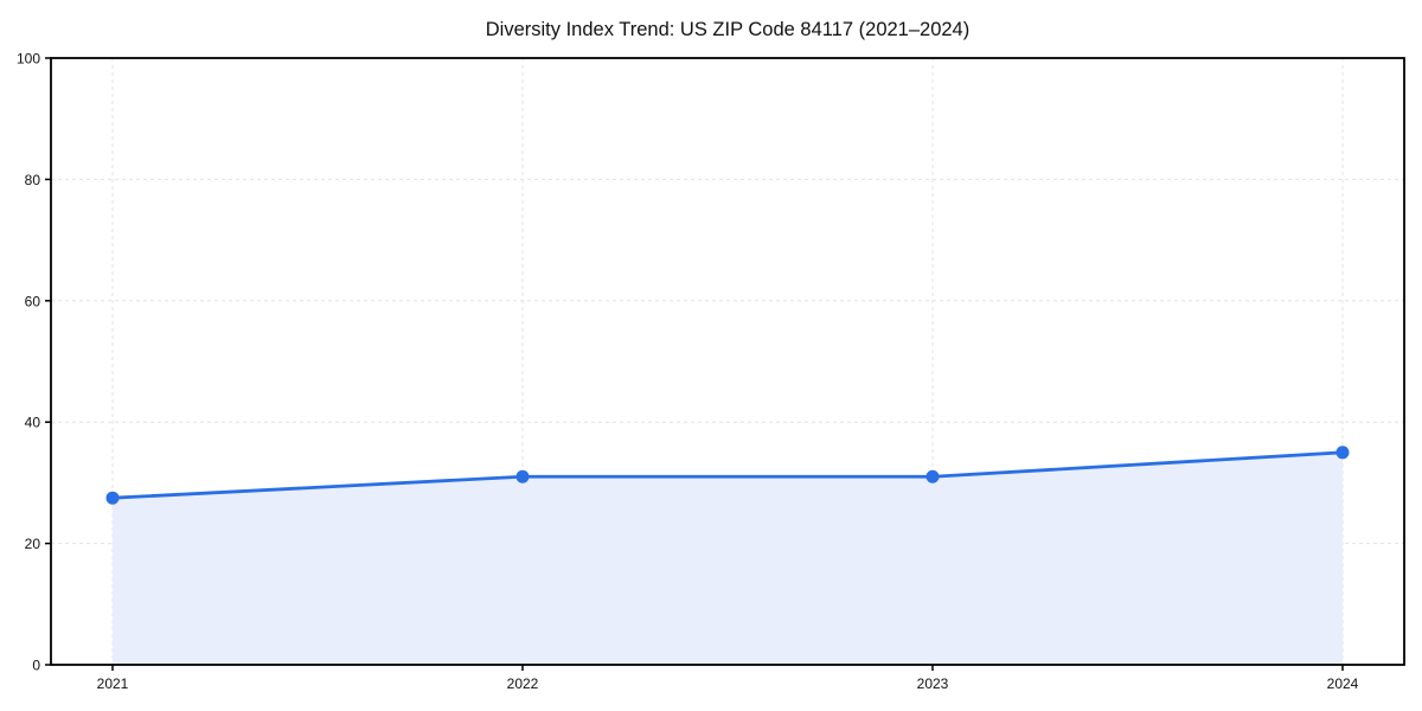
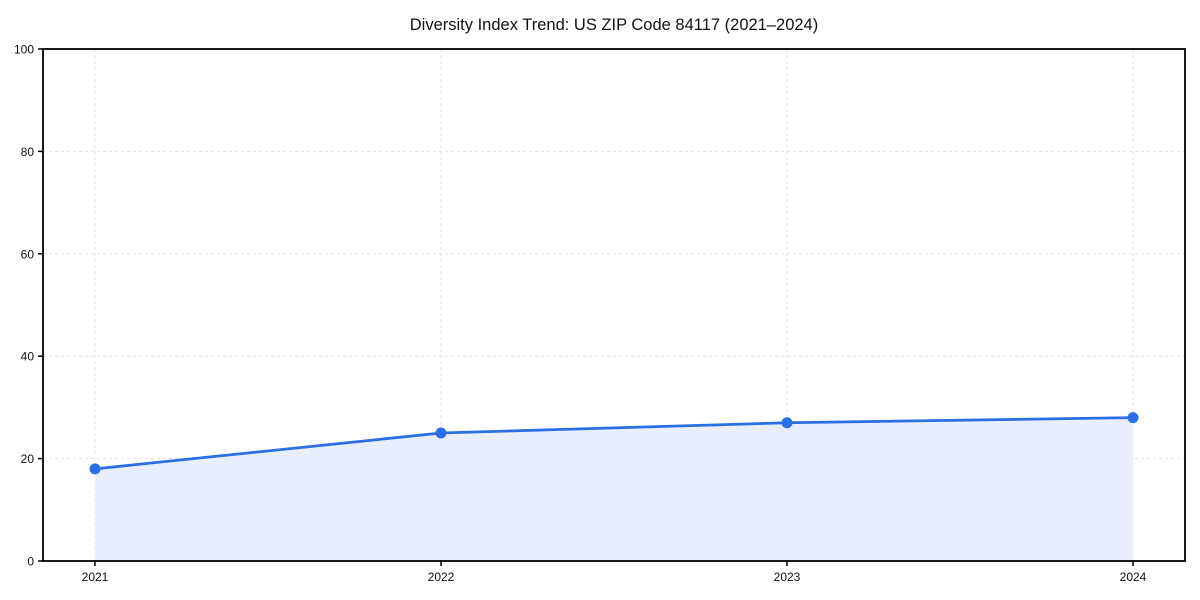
2021: 28 -> 18
2022: 31 -> 25
2023: 31 -> 27
2024: 35 -> 28
